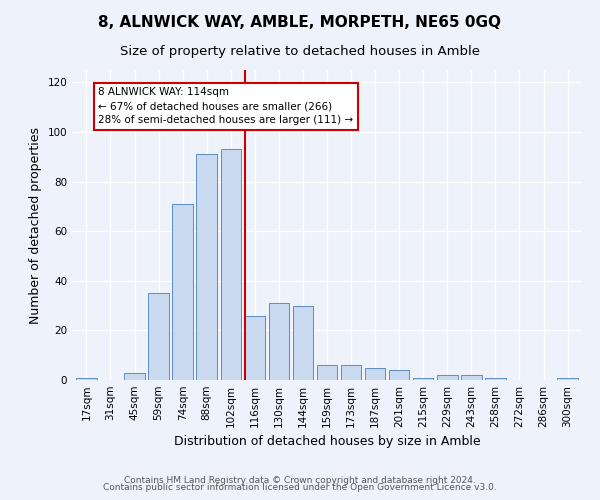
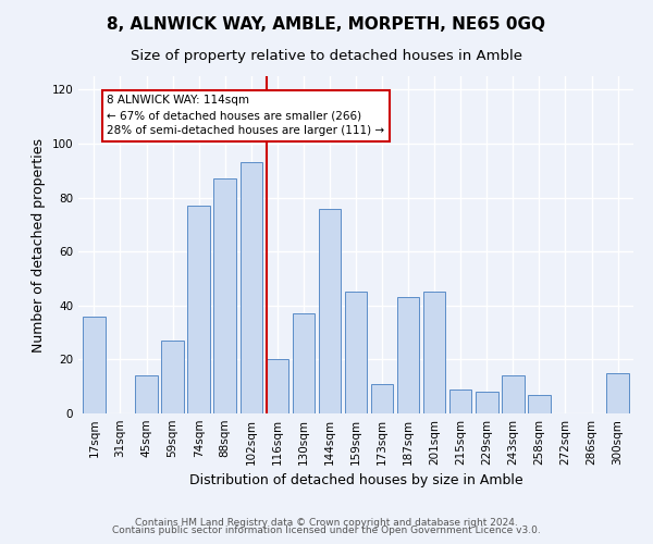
17sqm: 1 -> 36
45sqm: 3 -> 14
59sqm: 35 -> 27
74sqm: 71 -> 77
88sqm: 91 -> 87
116sqm: 26 -> 20
130sqm: 31 -> 37
144sqm: 30 -> 76
159sqm: 6 -> 45
173sqm: 6 -> 11
187sqm: 5 -> 43
201sqm: 4 -> 45
215sqm: 1 -> 9
229sqm: 2 -> 8
243sqm: 2 -> 14
258sqm: 1 -> 7
300sqm: 1 -> 15
